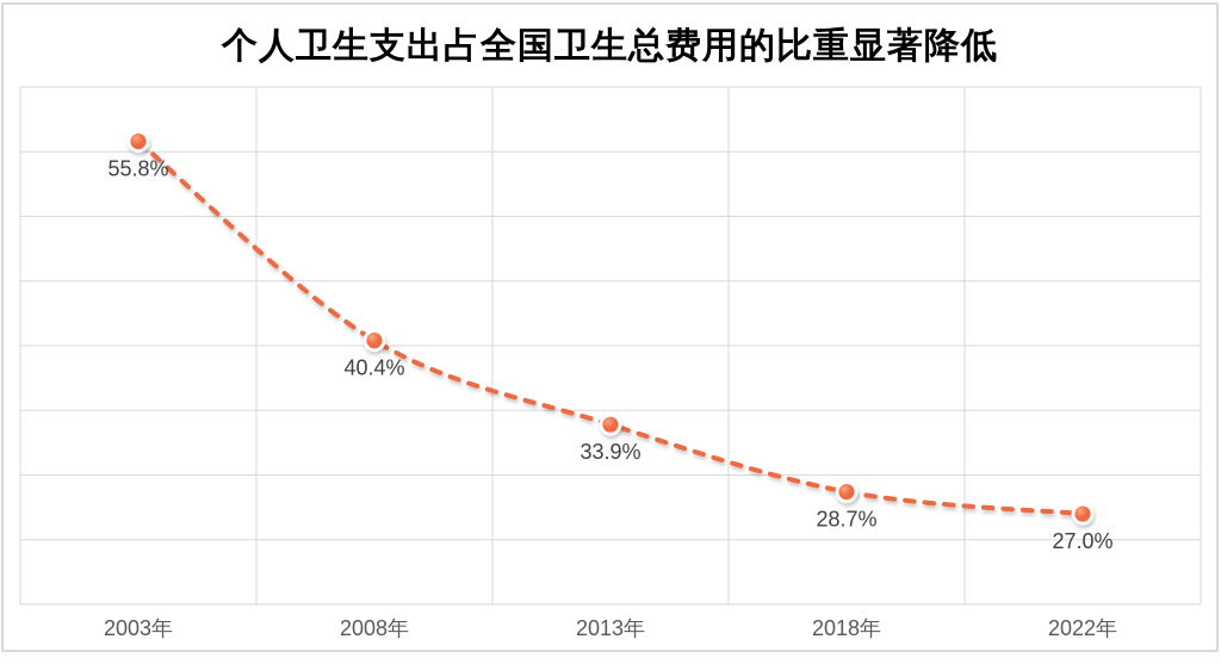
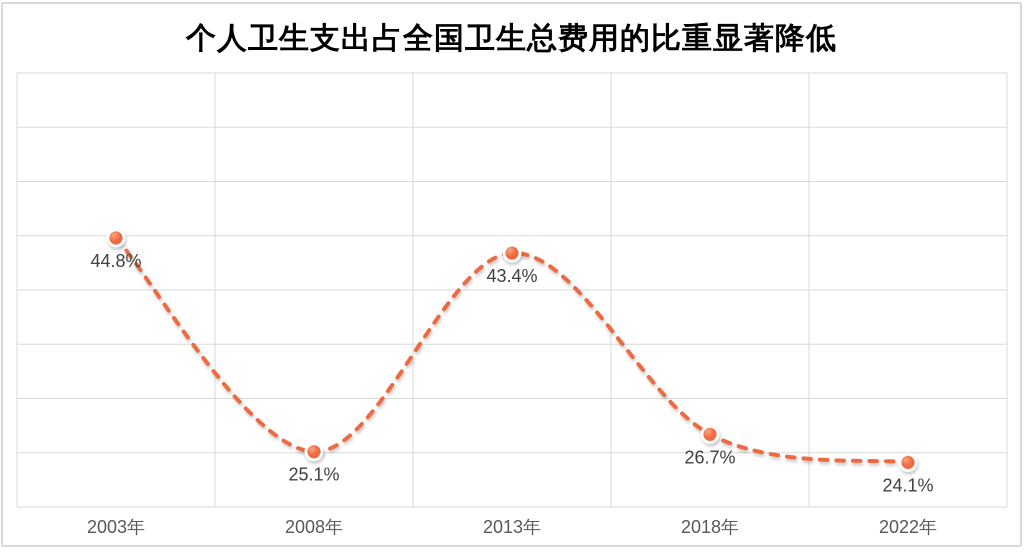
2003年: 55.8% -> 44.8%
2008年: 40.4% -> 25.1%
2013年: 33.9% -> 43.4%
2018年: 28.7% -> 26.7%
2022年: 27.0% -> 24.1%
